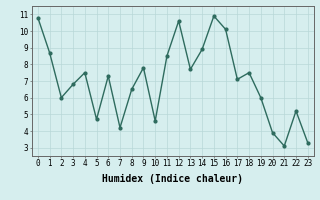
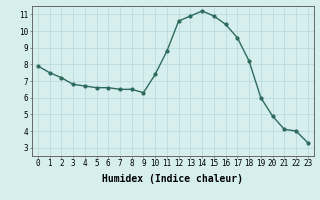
0: 10.8 -> 7.9
1: 8.7 -> 7.5
2: 6.0 -> 7.2
4: 7.5 -> 6.7
5: 4.7 -> 6.6
6: 7.3 -> 6.6
7: 4.2 -> 6.5
9: 7.8 -> 6.3
10: 4.6 -> 7.4
11: 8.5 -> 8.8
13: 7.7 -> 10.9
14: 8.9 -> 11.2
16: 10.1 -> 10.4
17: 7.1 -> 9.6
18: 7.5 -> 8.2
20: 3.9 -> 4.9
21: 3.1 -> 4.1
22: 5.2 -> 4.0
